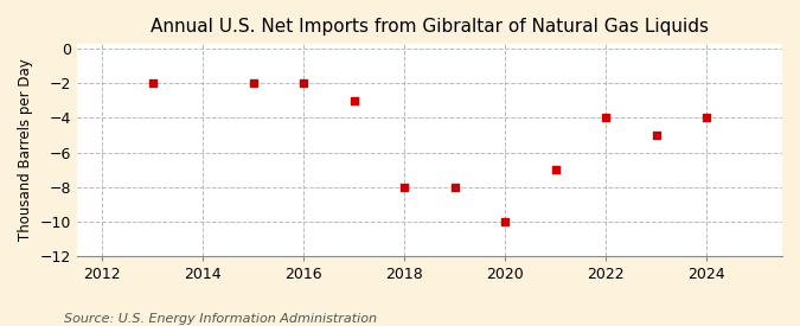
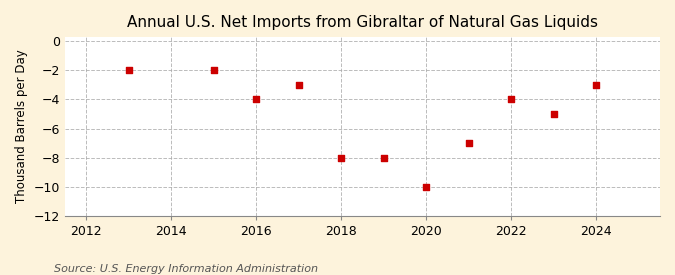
2016: -2 -> -4
2024: -4 -> -3
